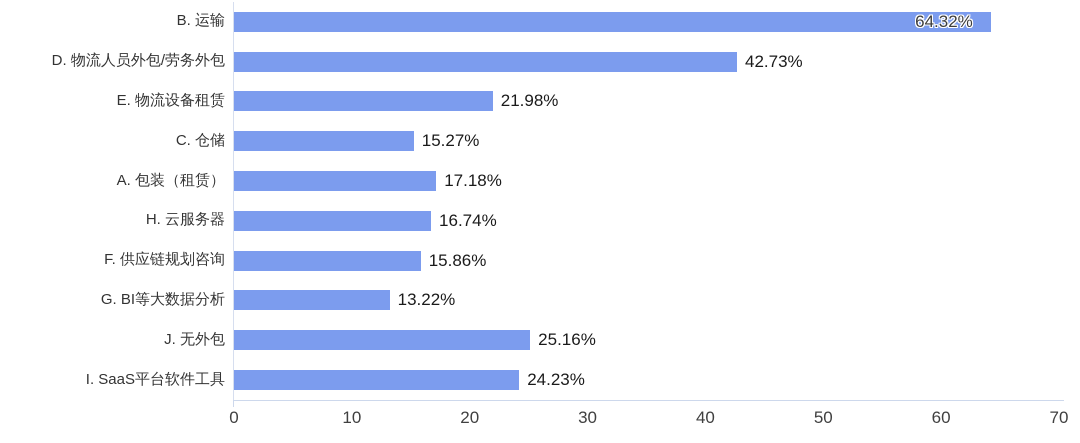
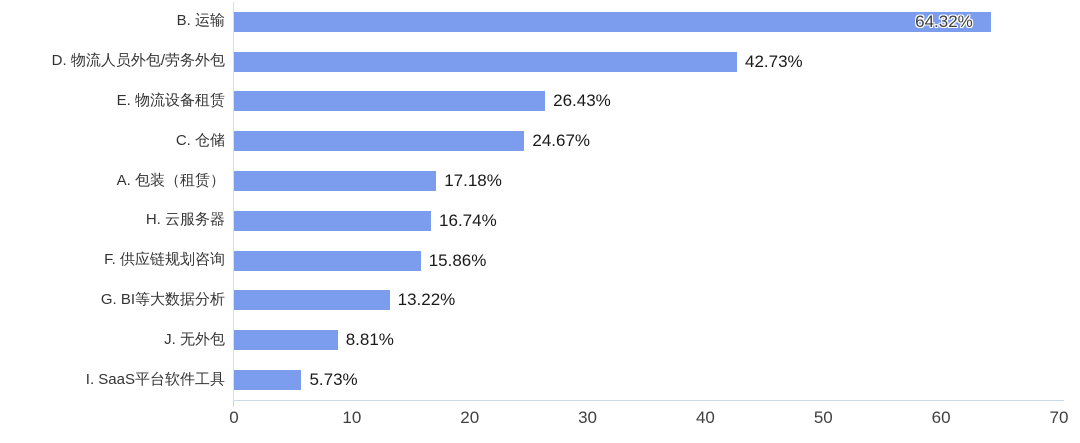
E. 物流设备租赁: 21.98% -> 26.43%
C. 仓储: 15.27% -> 24.67%
J. 无外包: 25.16% -> 8.81%
I. SaaS平台软件工具: 24.23% -> 5.73%
